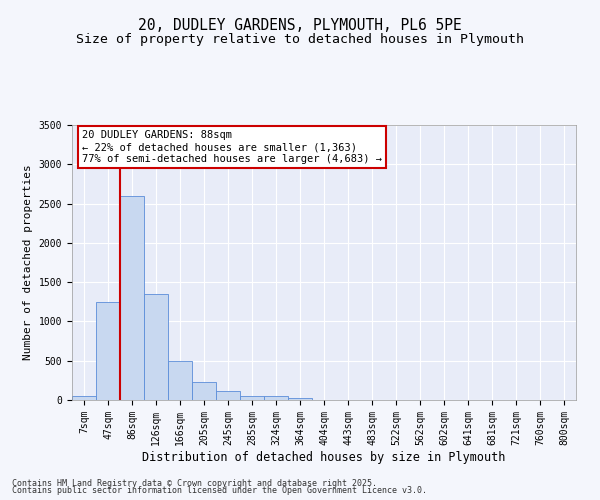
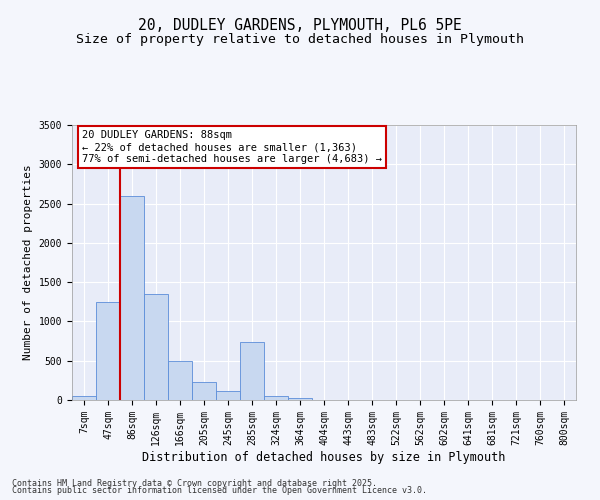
285sqm: 50 -> 740
